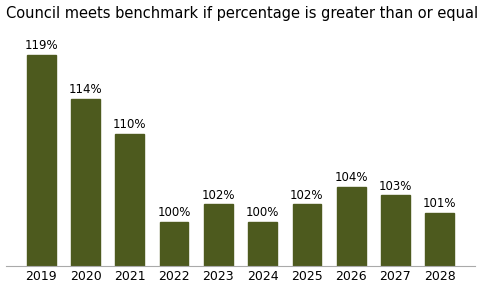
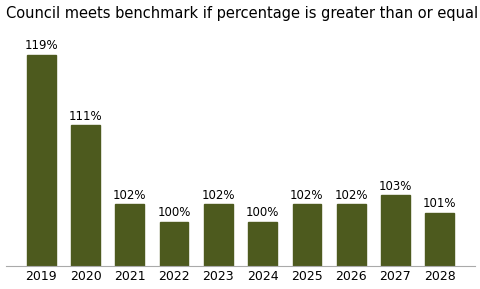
2020: 114% -> 111%
2021: 110% -> 102%
2026: 104% -> 102%
